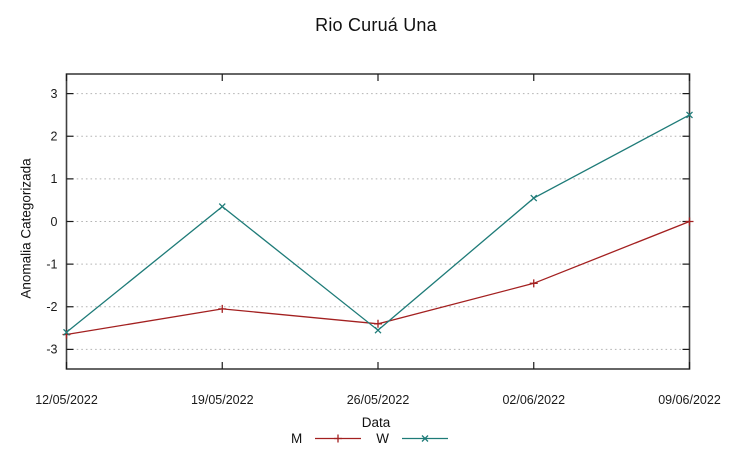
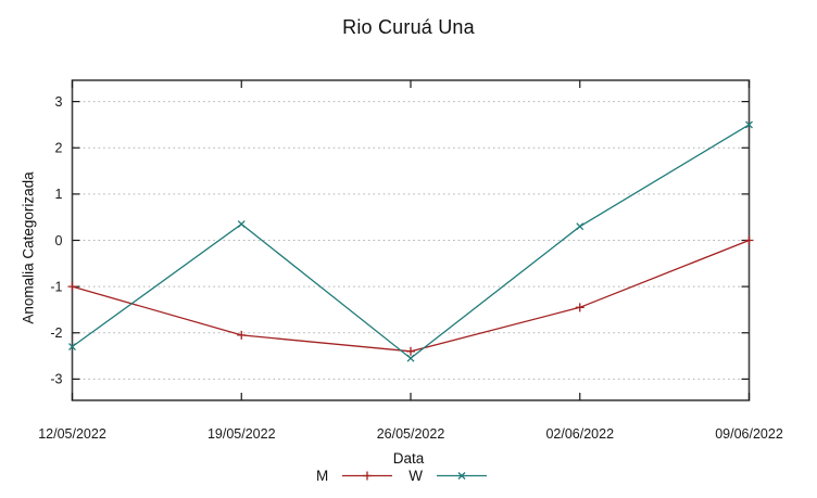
M/12/05/2022: -2.6 -> -1.0
W/12/05/2022: -2.6 -> -2.3
W/02/06/2022: 0.6 -> 0.3
